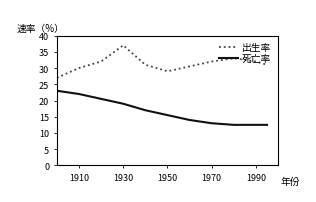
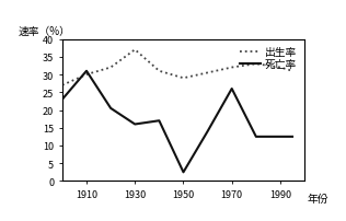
死亡率/1910: 22.0 -> 31.0
死亡率/1930: 19.0 -> 16.0
死亡率/1950: 15.5 -> 2.5
死亡率/1970: 13.0 -> 26.0
